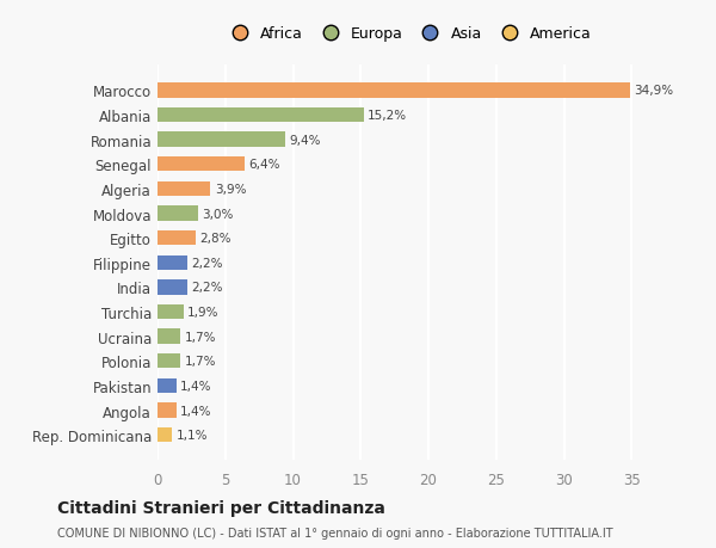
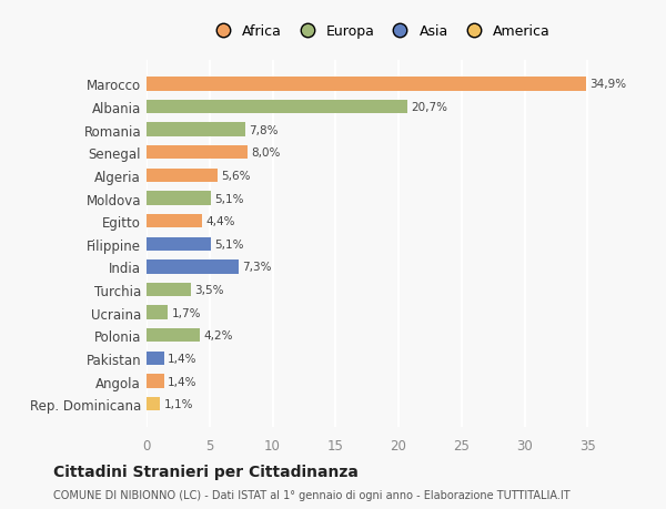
Albania: 15,2% -> 20,7%
Romania: 9,4% -> 7,8%
Senegal: 6,4% -> 8,0%
Algeria: 3,9% -> 5,6%
Moldova: 3,0% -> 5,1%
Egitto: 2,8% -> 4,4%
Filippine: 2,2% -> 5,1%
India: 2,2% -> 7,3%
Turchia: 1,9% -> 3,5%
Polonia: 1,7% -> 4,2%
